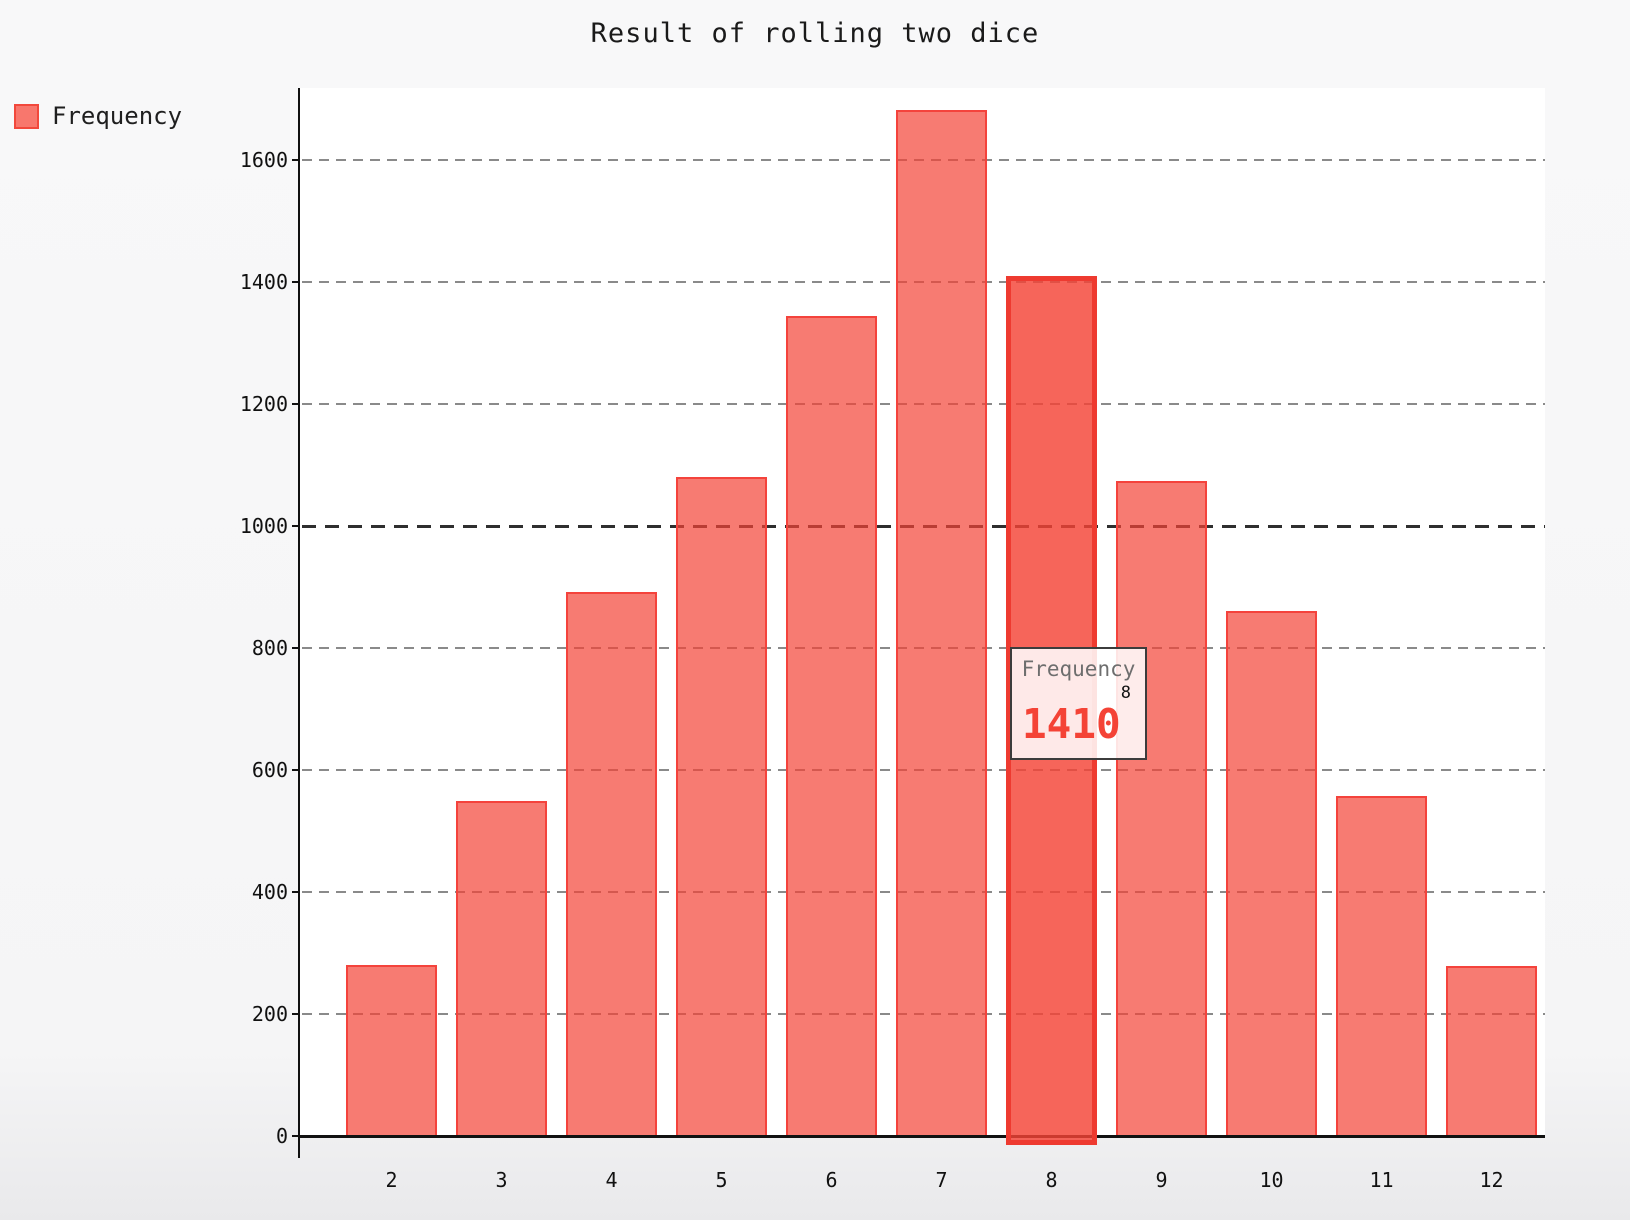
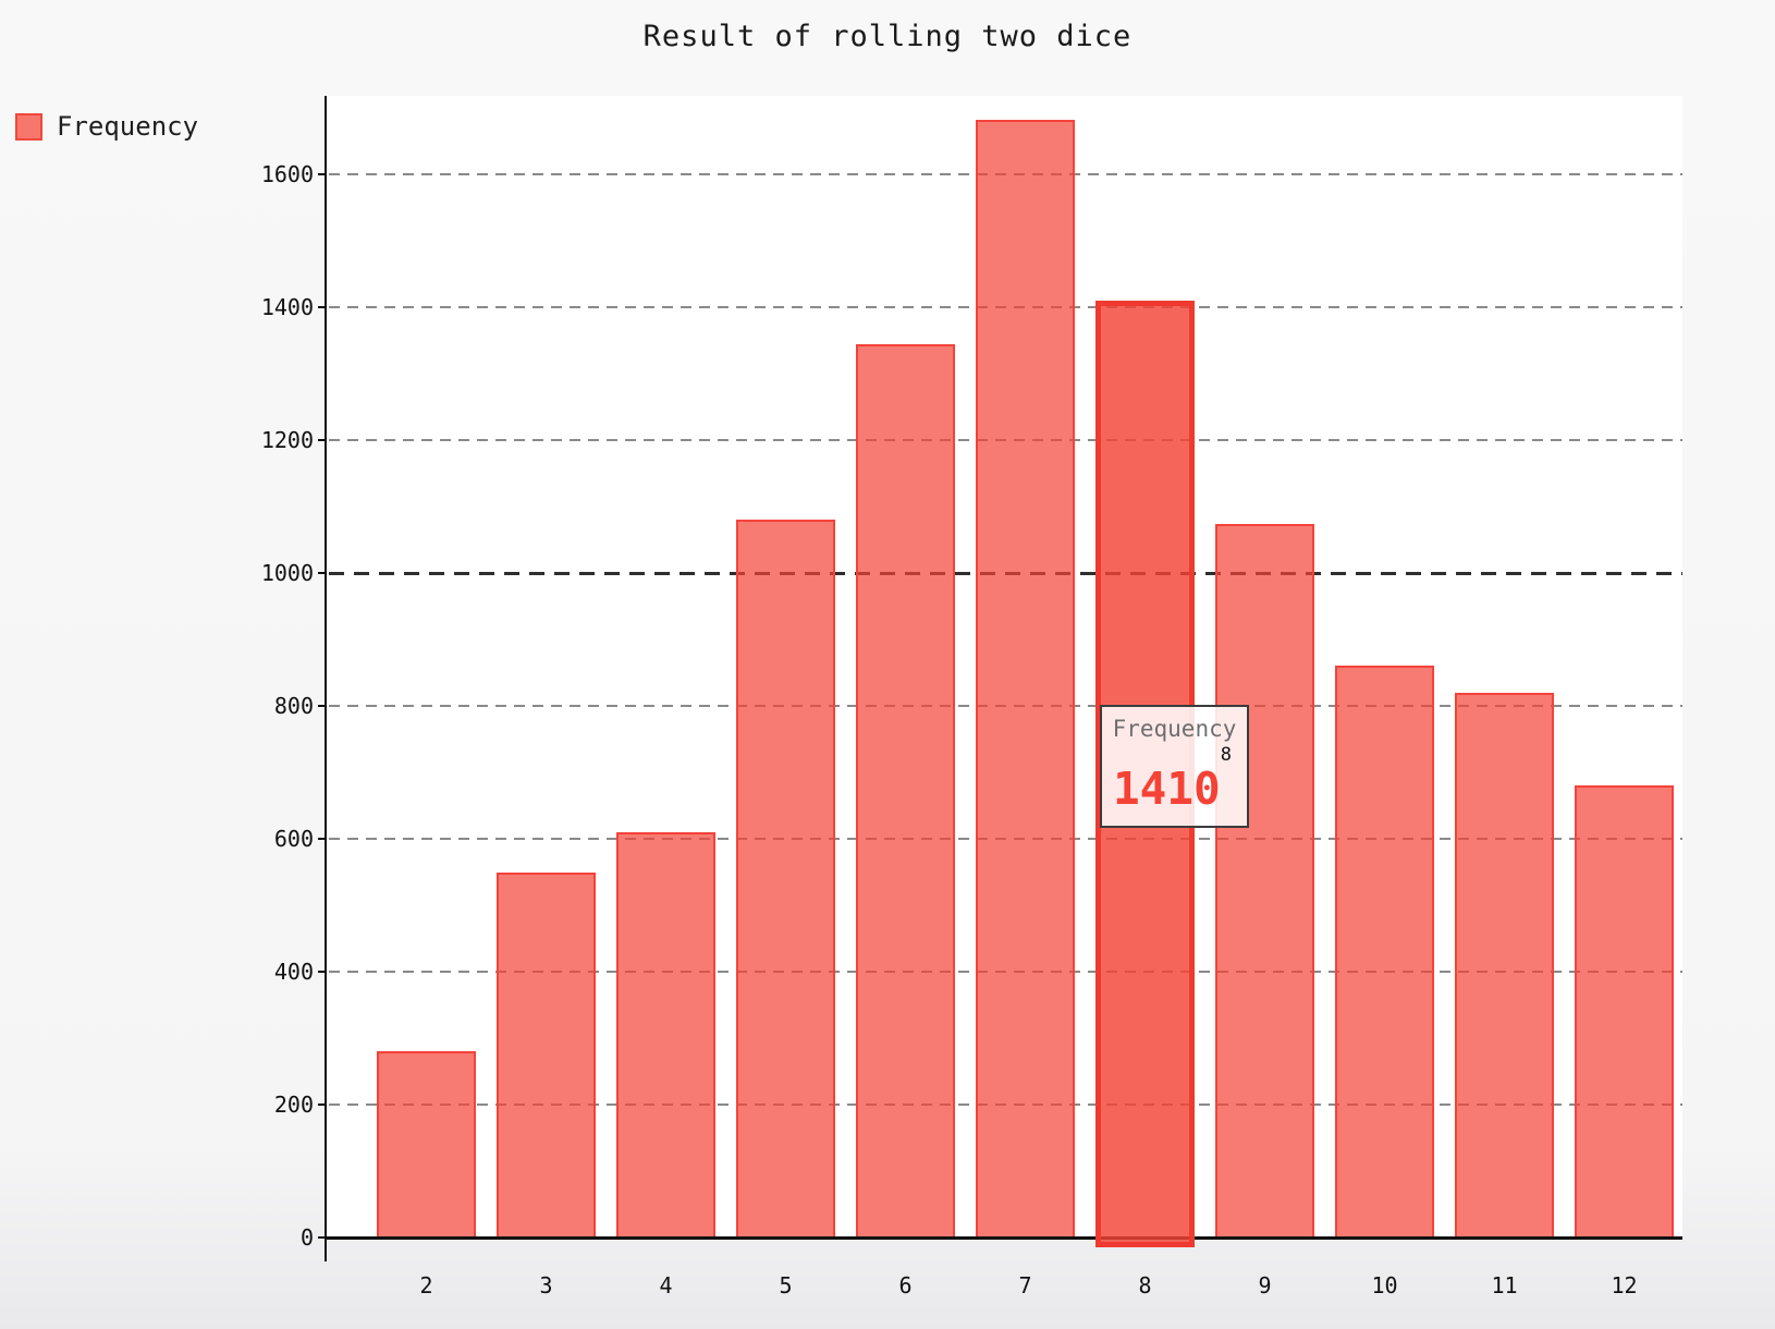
4: 890 -> 610
11: 560 -> 820
12: 280 -> 680
